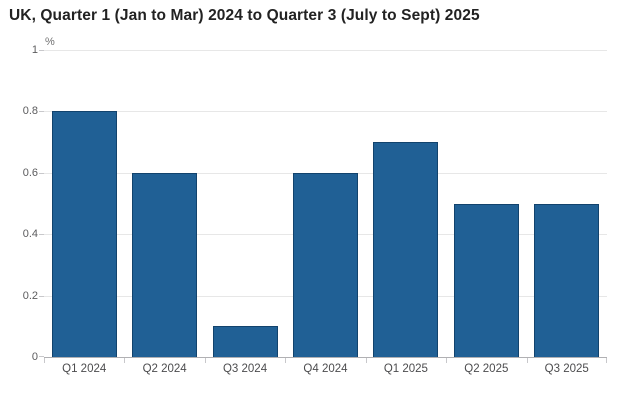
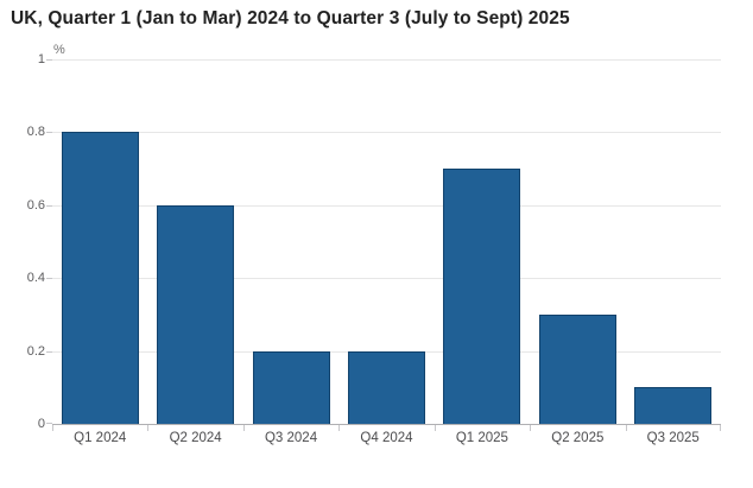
Q3 2024: 0.1 -> 0.2
Q4 2024: 0.6 -> 0.2
Q2 2025: 0.5 -> 0.3
Q3 2025: 0.5 -> 0.1
